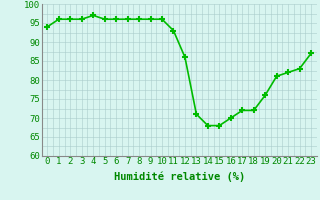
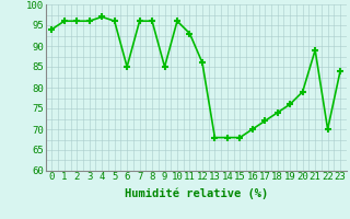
6: 96 -> 85
9: 96 -> 85
13: 71 -> 68
18: 72 -> 74
20: 81 -> 79
21: 82 -> 89
22: 83 -> 70
23: 87 -> 84
